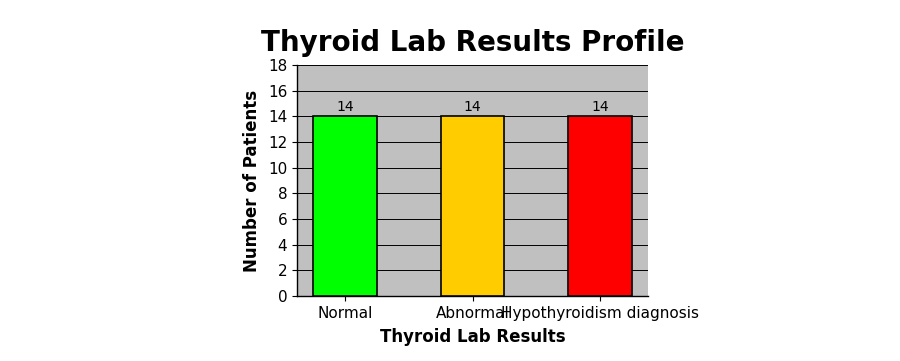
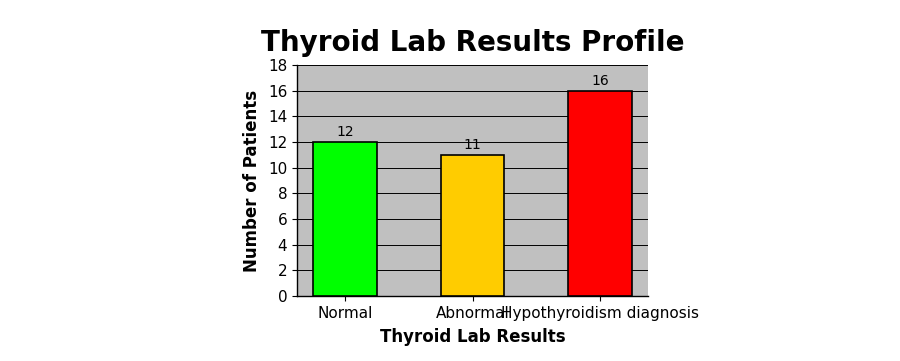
Normal: 14 -> 12
Abnormal: 14 -> 11
Hypothyroidism diagnosis: 14 -> 16
